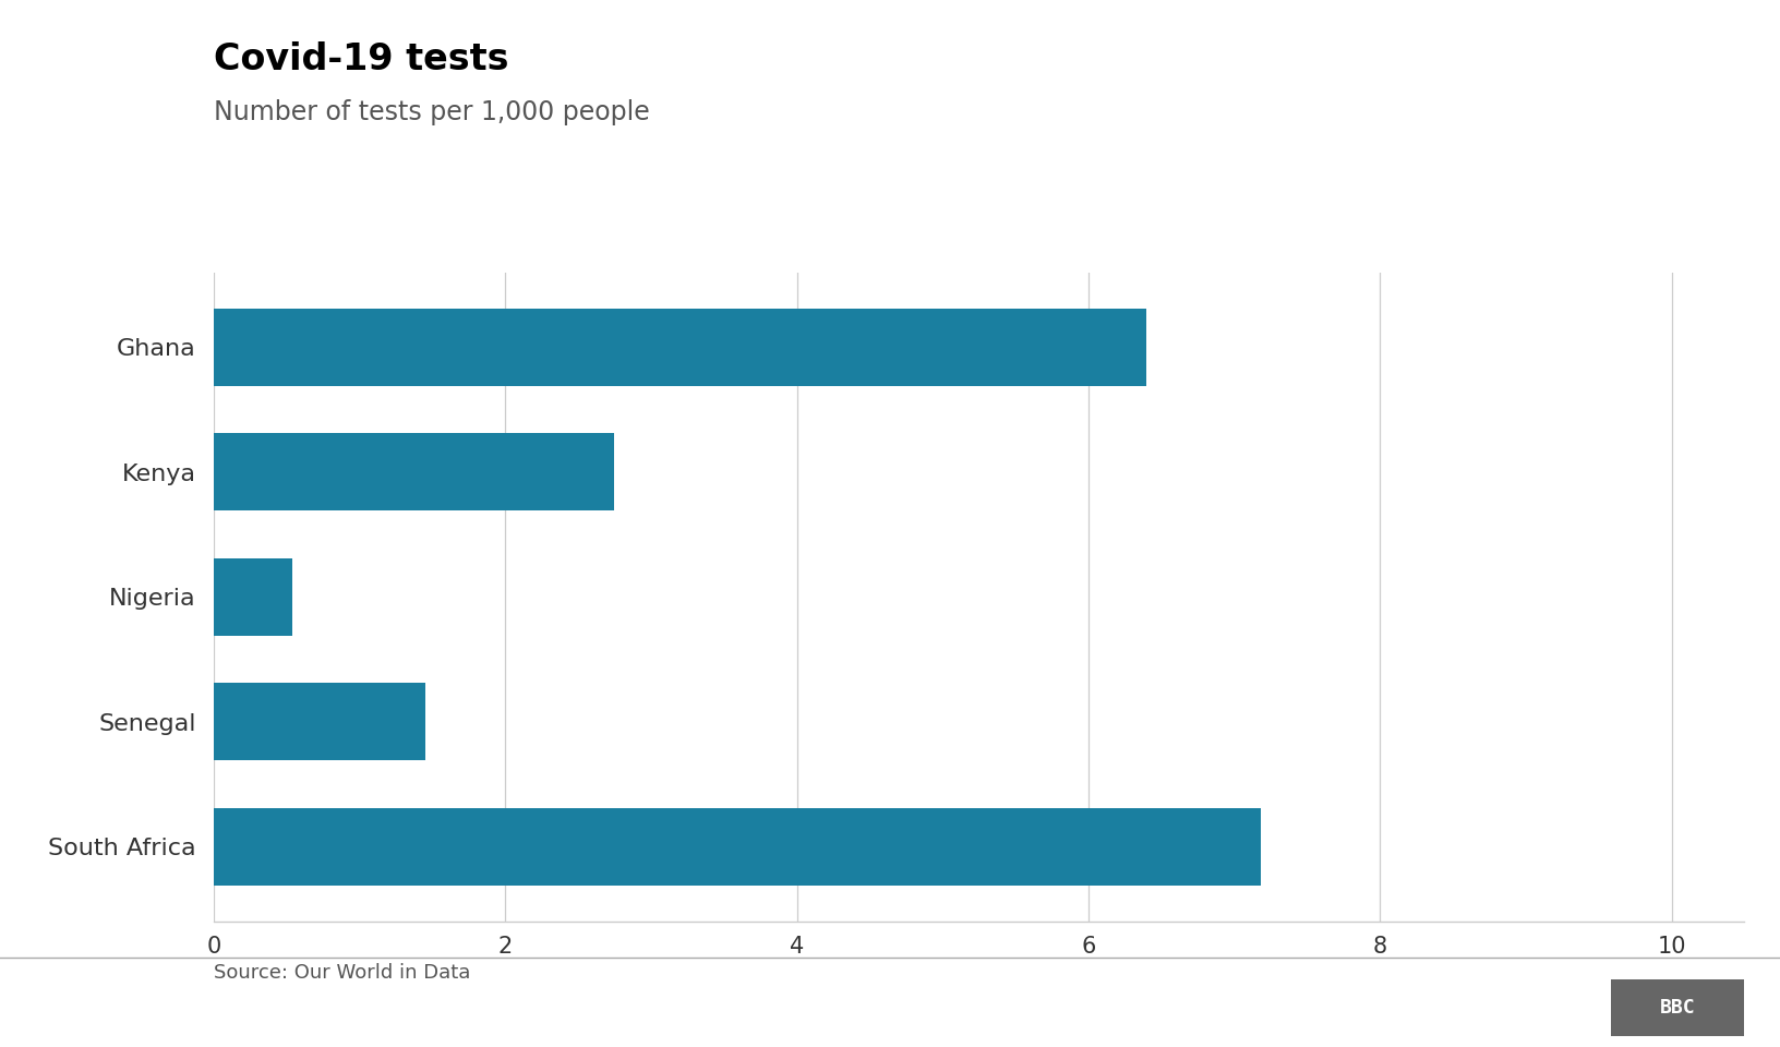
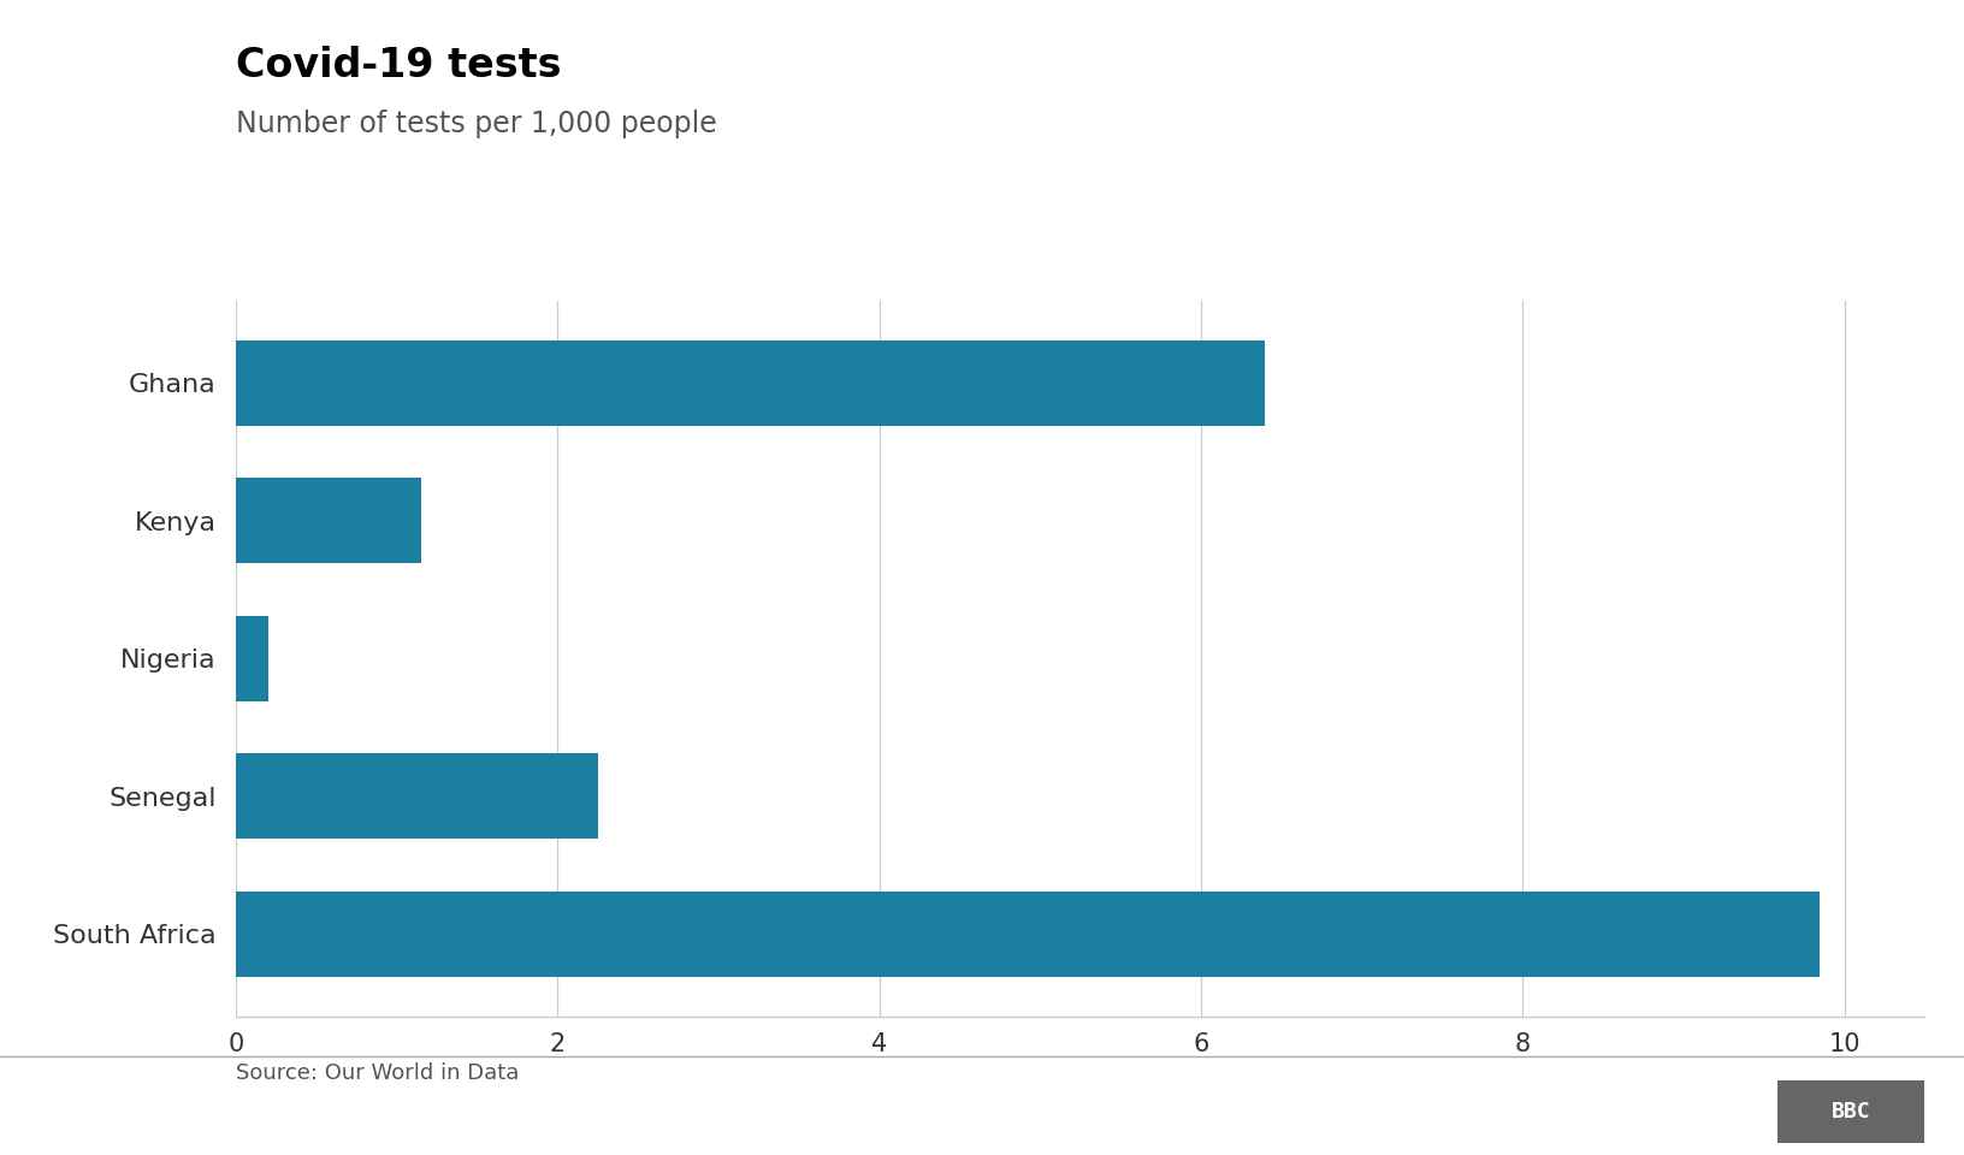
Kenya: 2.75 -> 1.15
Nigeria: 0.54 -> 0.20
Senegal: 1.45 -> 2.25
South Africa: 7.18 -> 9.85
